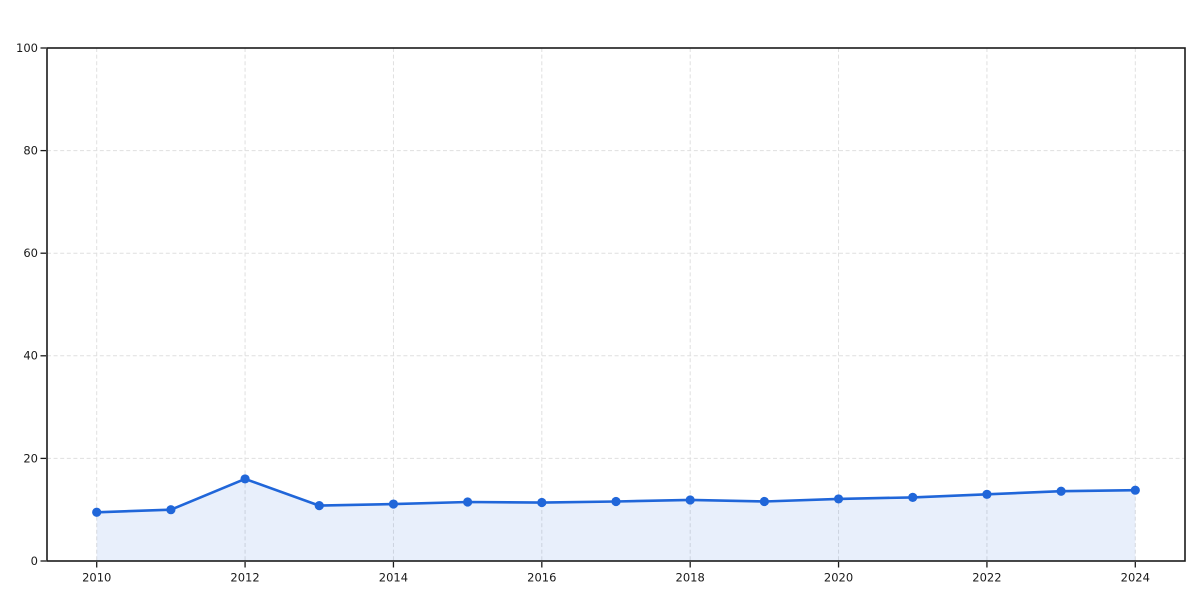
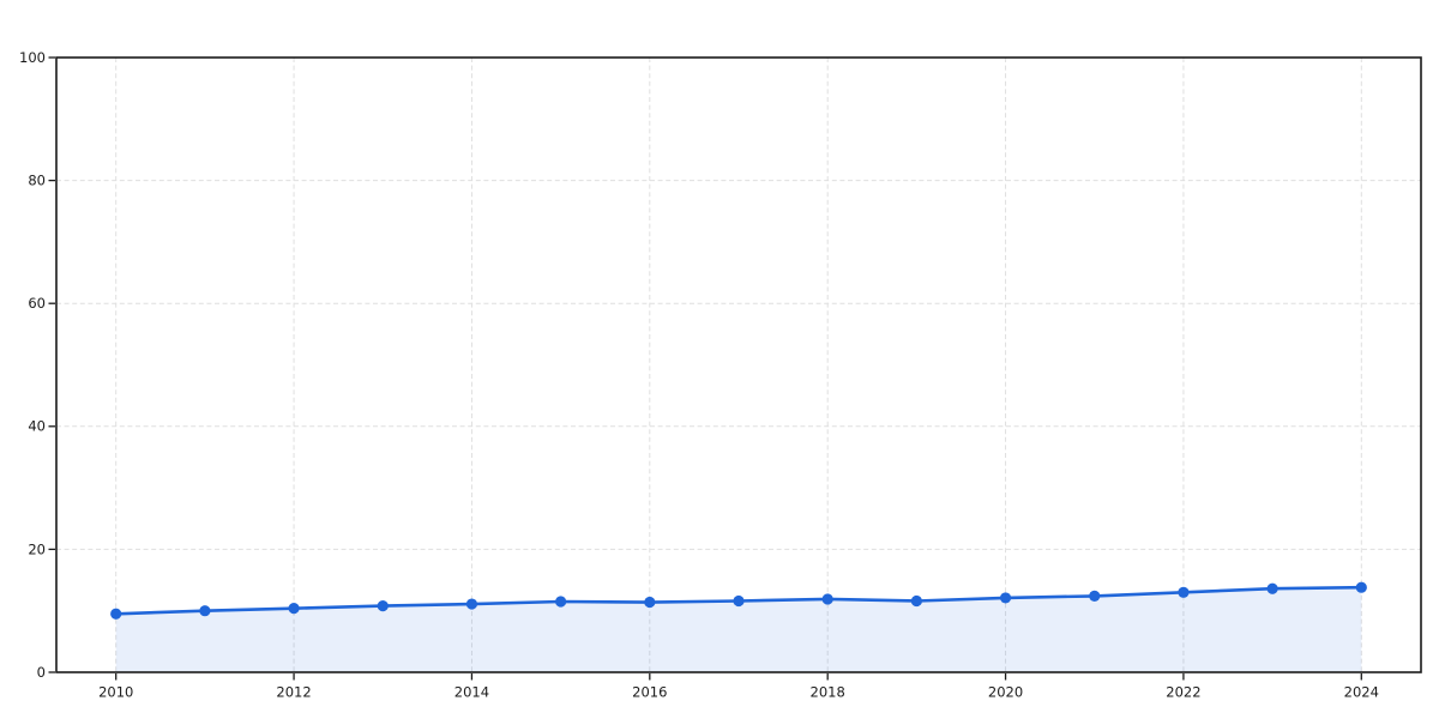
2012: 16 -> 10
